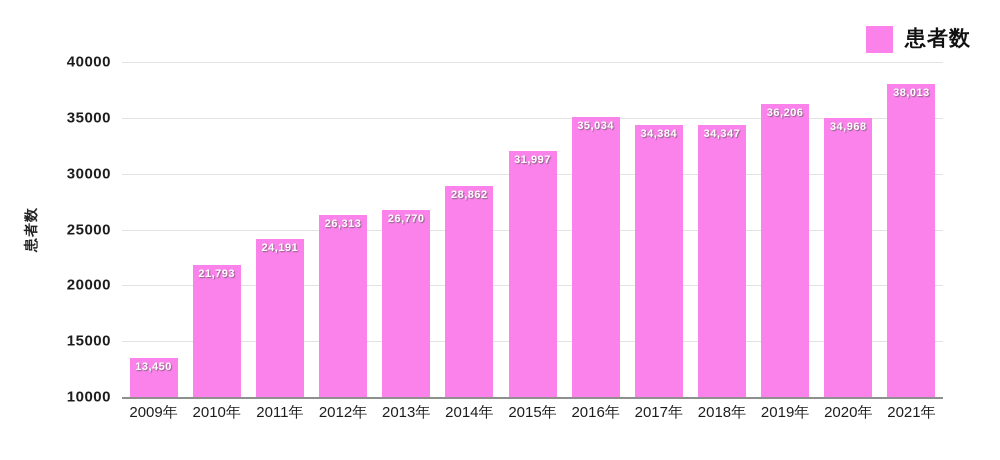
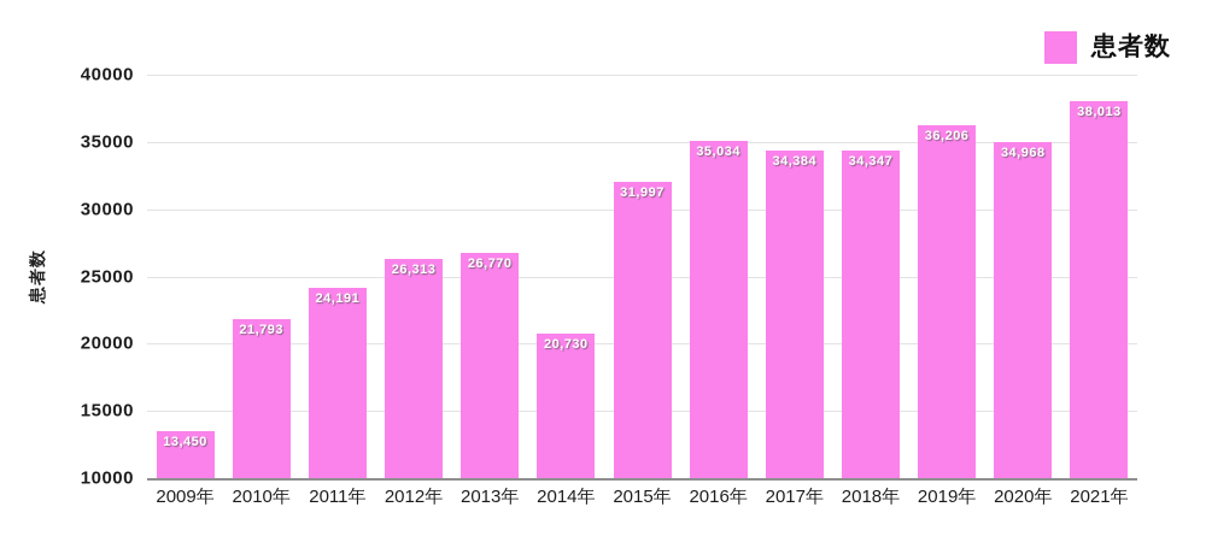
2014年: 28,862 -> 20,730
